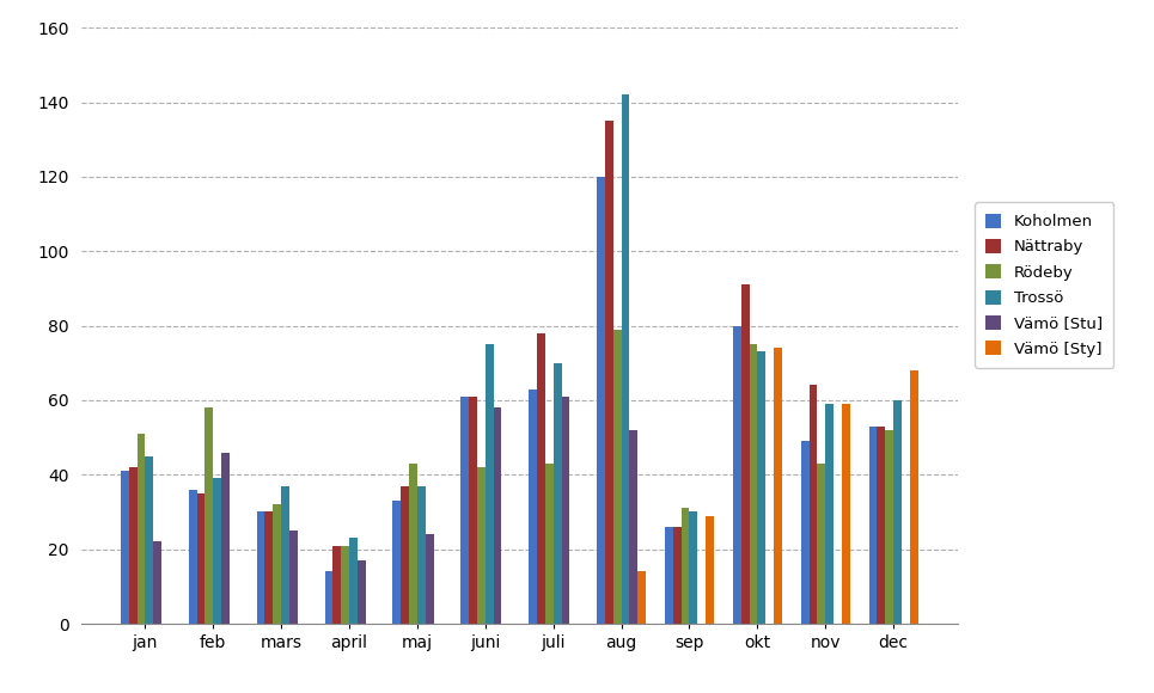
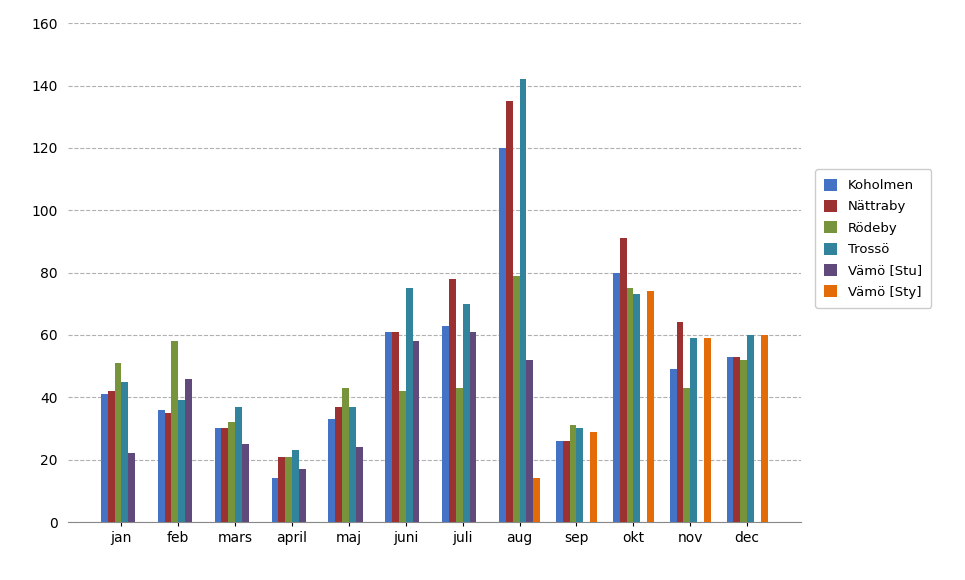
Vämö [Sty]/dec: 68 -> 60
